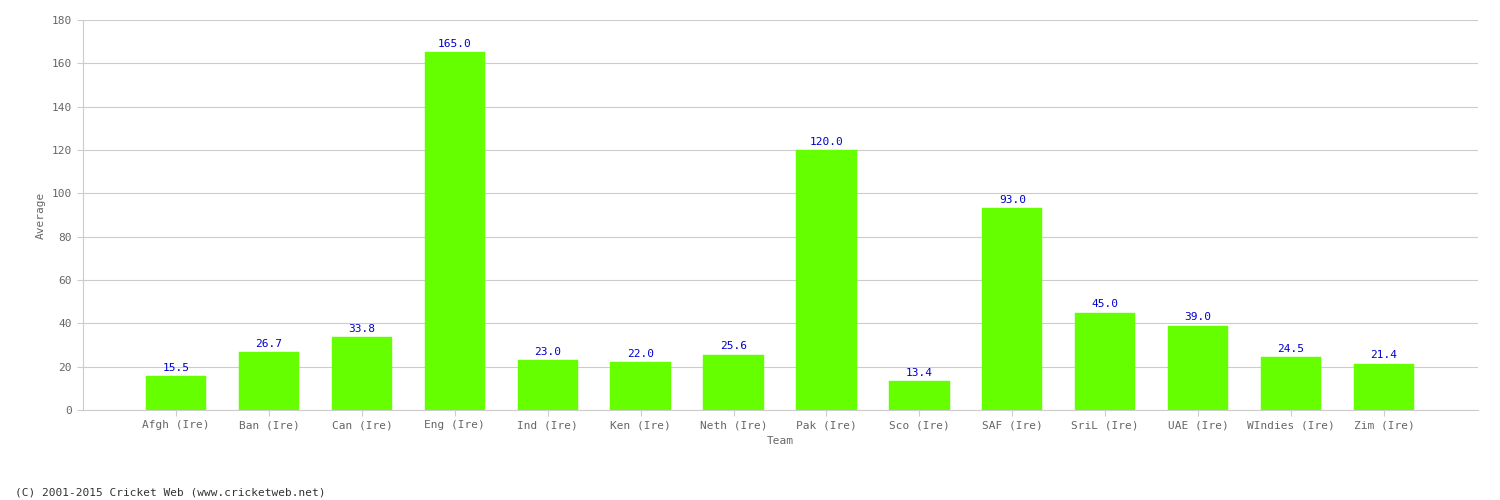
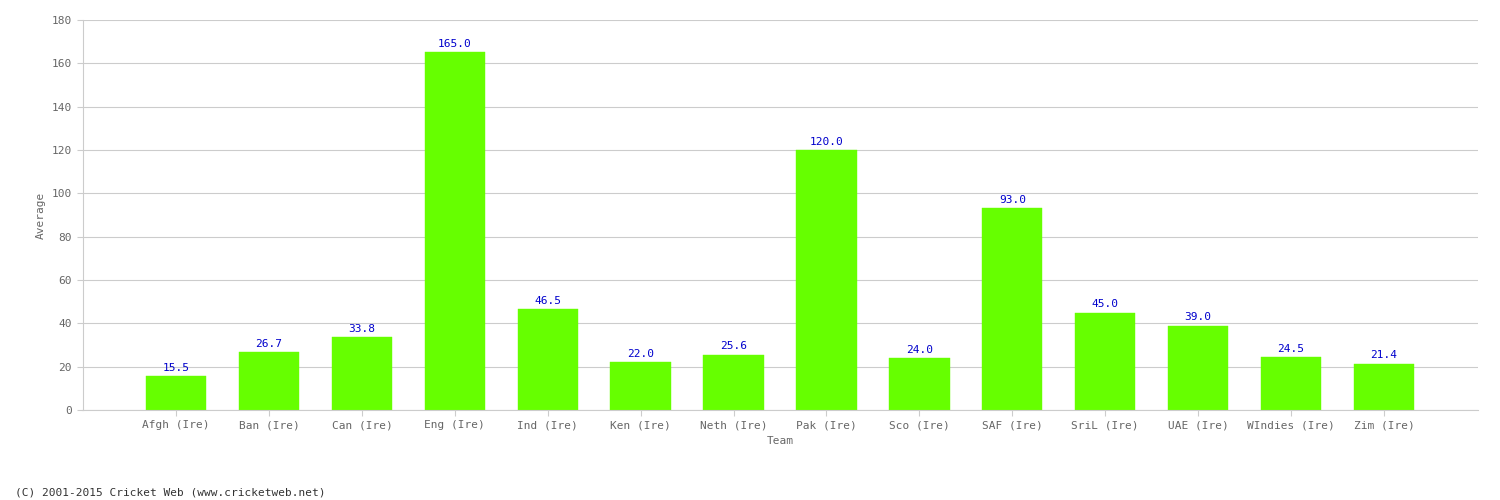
Ind (Ire): 23.0 -> 46.5
Sco (Ire): 13.4 -> 24.0
